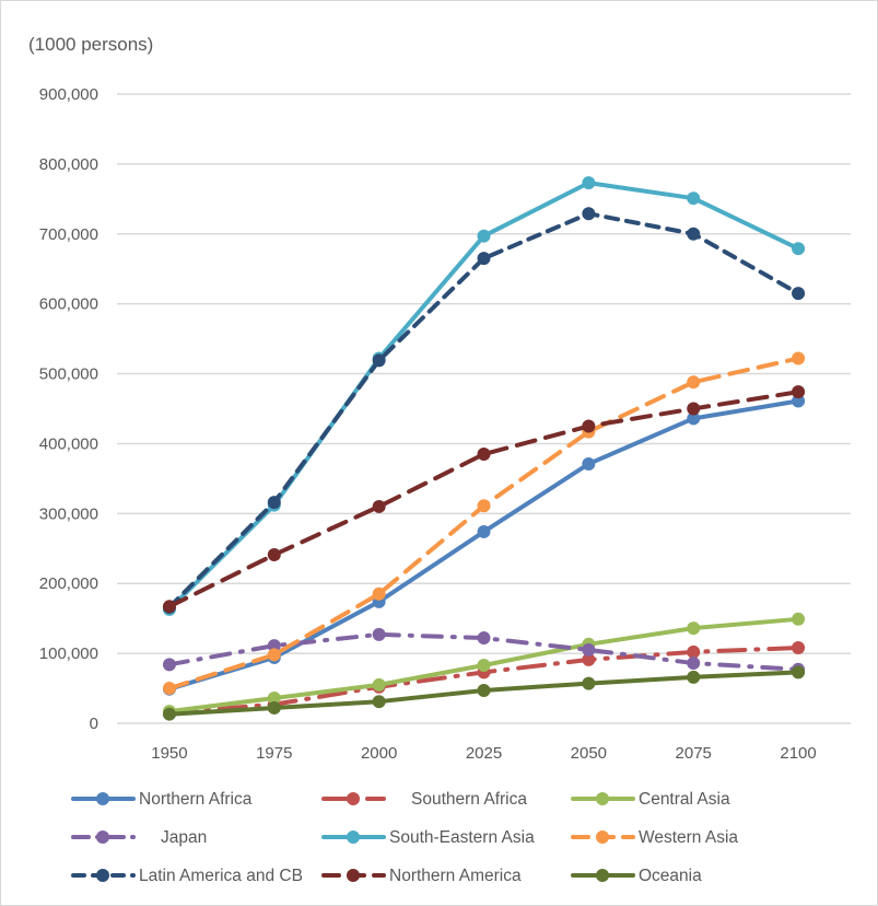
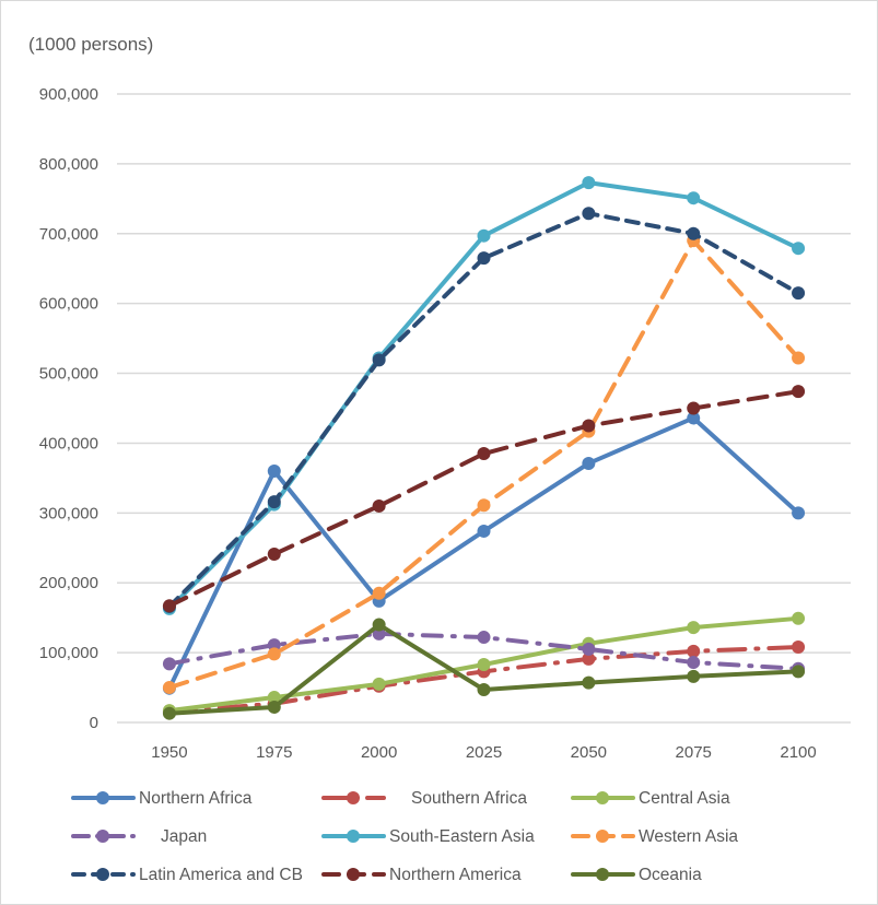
Northern Africa/1975: 90000 -> 360000
Oceania/2000: 30000 -> 140000
Western Asia/2075: 490000 -> 690000
Northern Africa/2100: 460000 -> 300000
